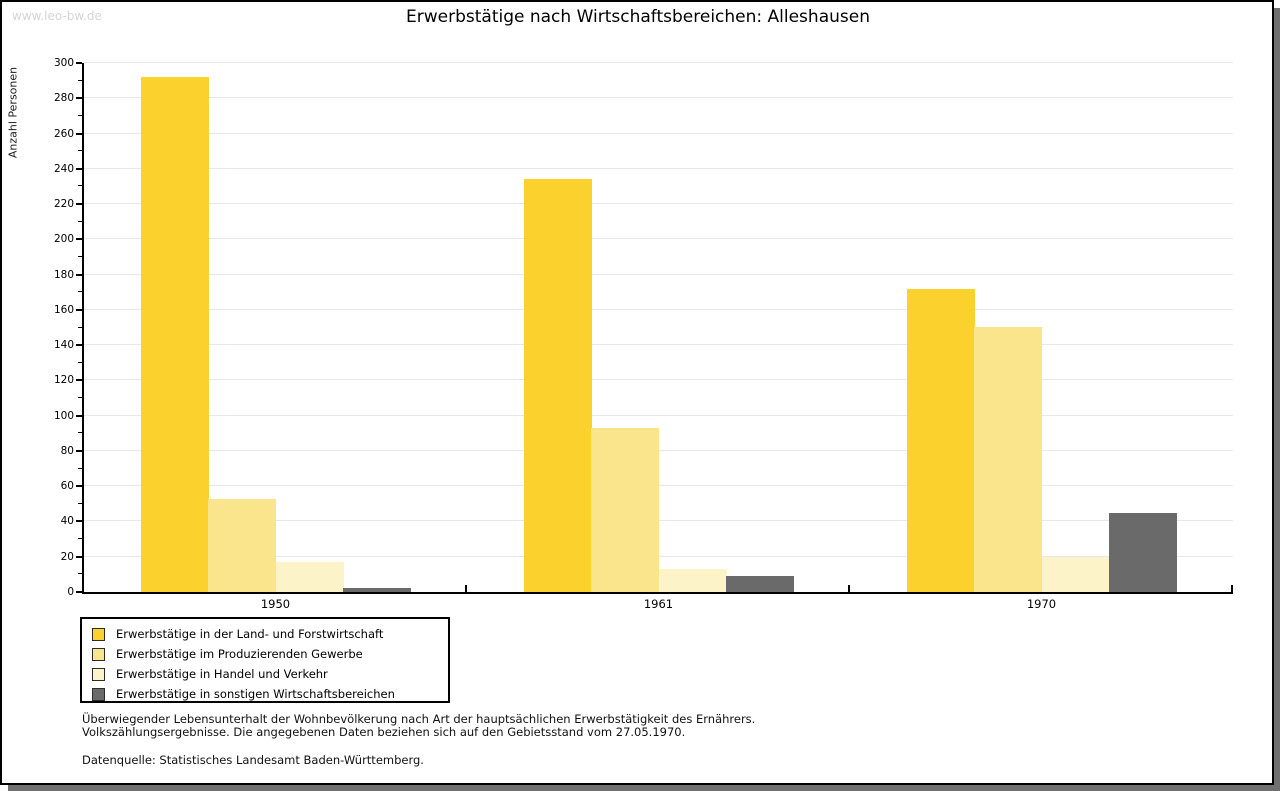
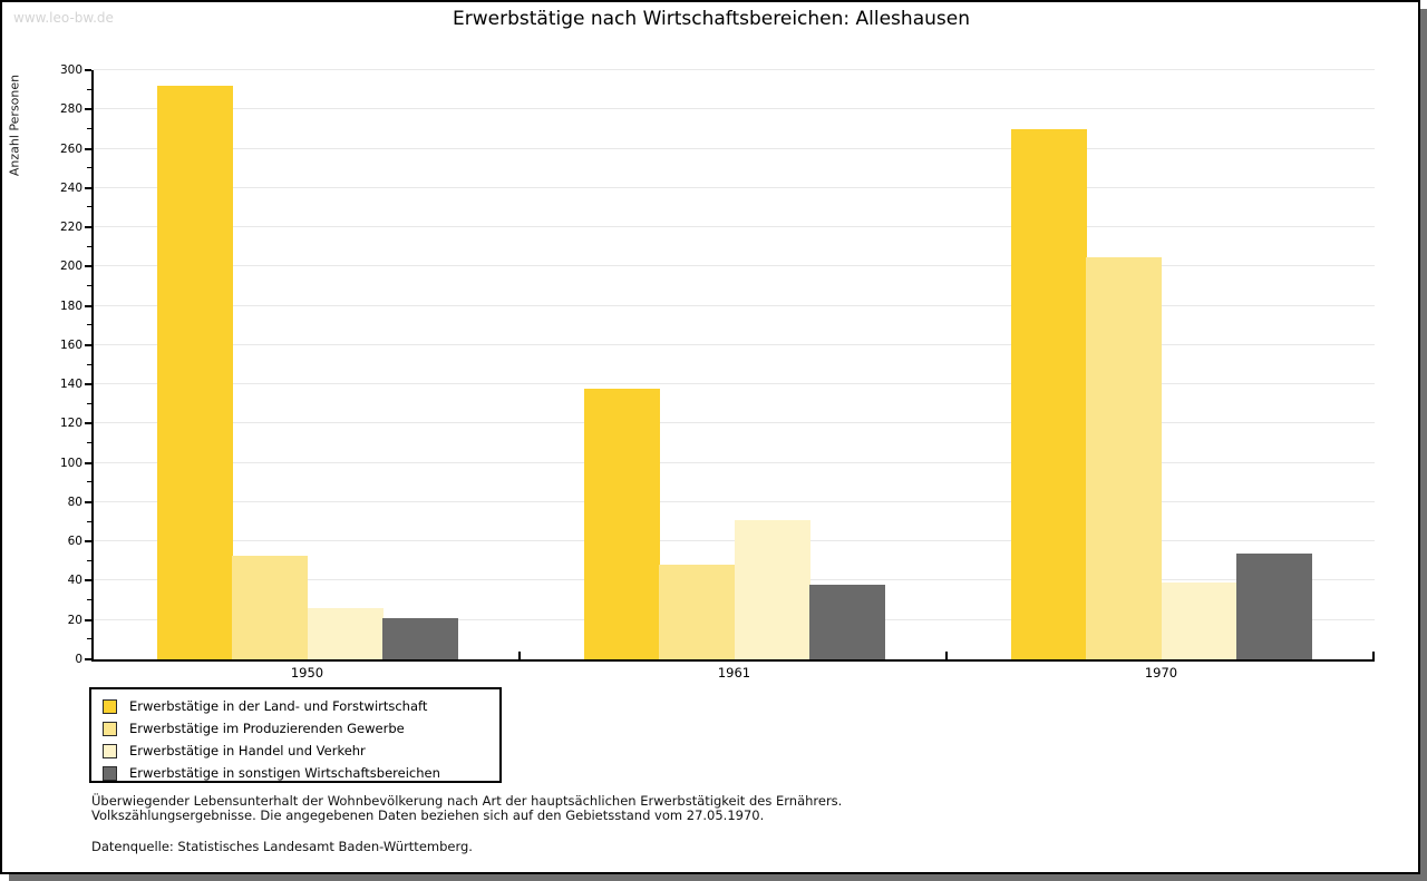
Erwerbstätige in Handel und Verkehr/1950: 17 -> 26
Erwerbstätige in sonstigen Wirtschaftsbereichen/1950: 2 -> 21
Erwerbstätige in der Land- und Forstwirtschaft/1961: 234 -> 138
Erwerbstätige im Produzierenden Gewerbe/1961: 93 -> 48
Erwerbstätige in Handel und Verkehr/1961: 13 -> 71
Erwerbstätige in sonstigen Wirtschaftsbereichen/1961: 9 -> 38
Erwerbstätige in der Land- und Forstwirtschaft/1970: 172 -> 270
Erwerbstätige im Produzierenden Gewerbe/1970: 150 -> 205
Erwerbstätige in Handel und Verkehr/1970: 20 -> 39
Erwerbstätige in sonstigen Wirtschaftsbereichen/1970: 45 -> 54
